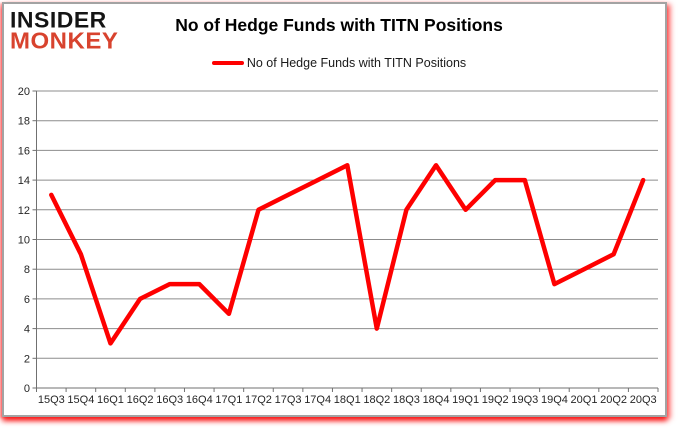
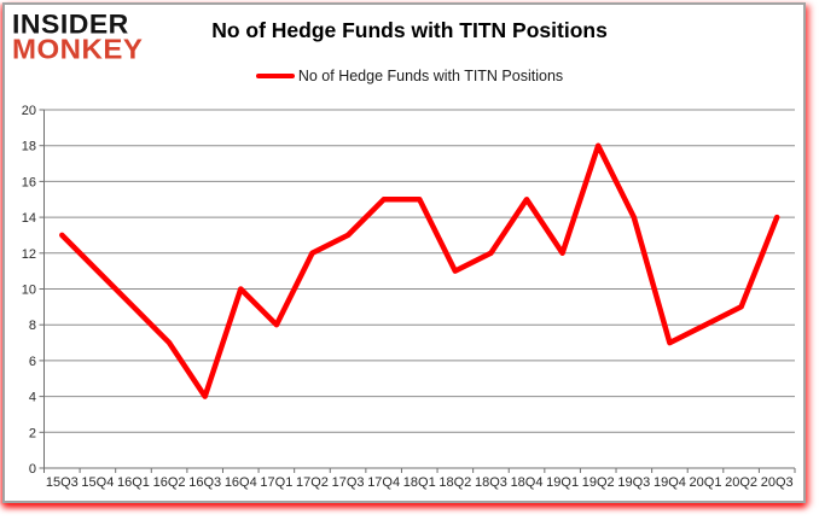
15Q4: 9 -> 11
16Q1: 3 -> 9
16Q2: 6 -> 7
16Q3: 7 -> 4
16Q4: 7 -> 10
17Q1: 5 -> 8
17Q4: 14 -> 15
18Q2: 4 -> 11
19Q2: 14 -> 18
